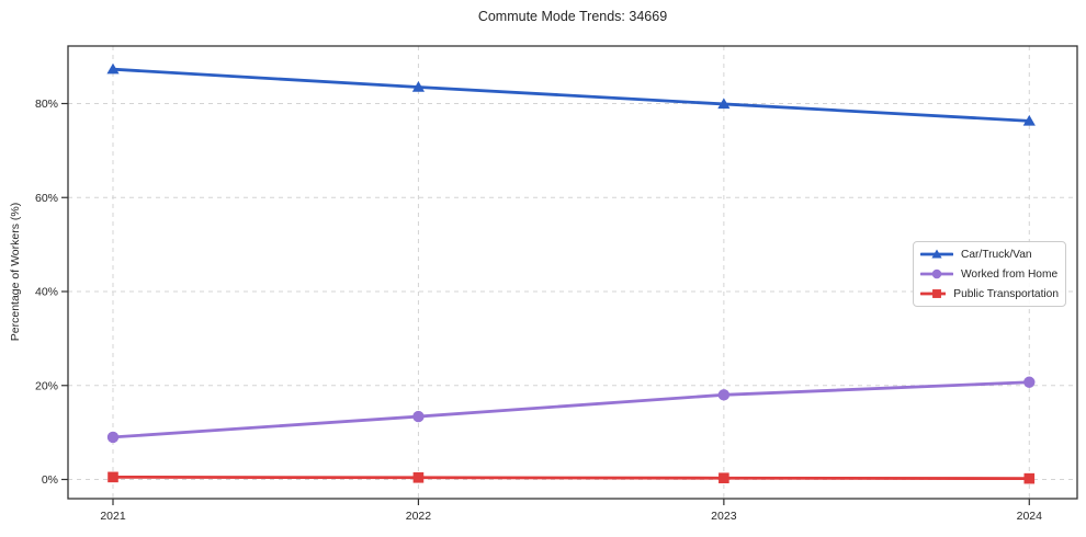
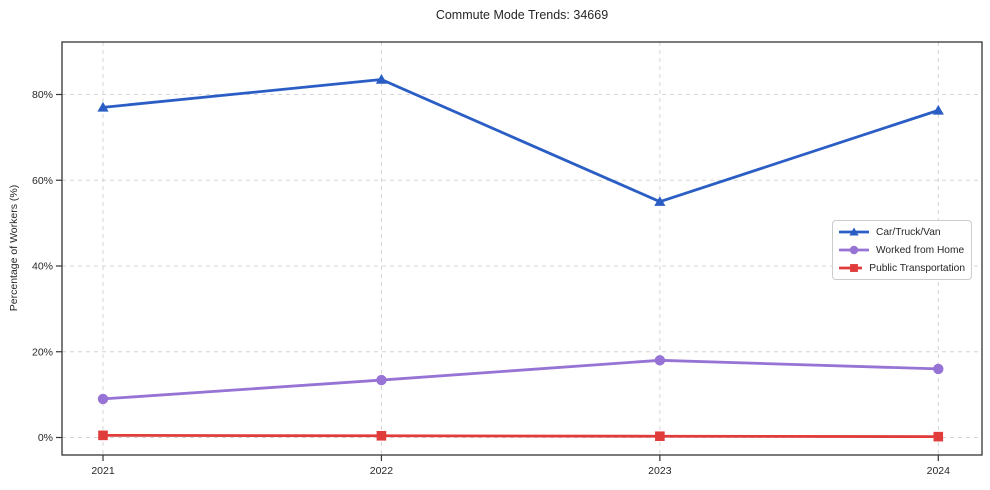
Car/Truck/Van/2021: 87% -> 77%
Car/Truck/Van/2023: 80% -> 55%
Worked from Home/2024: 21% -> 16%
